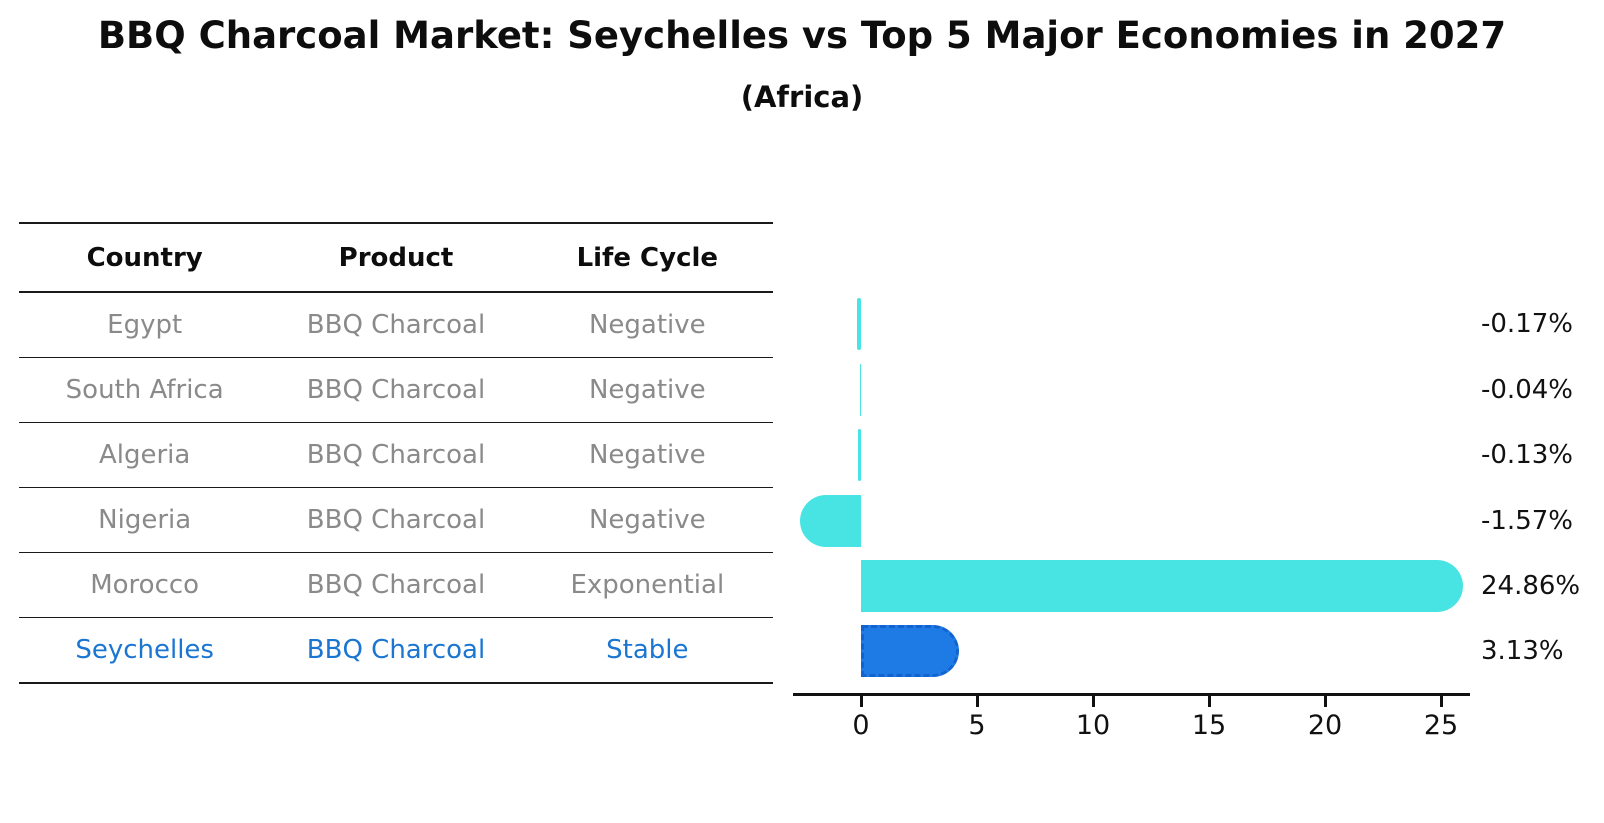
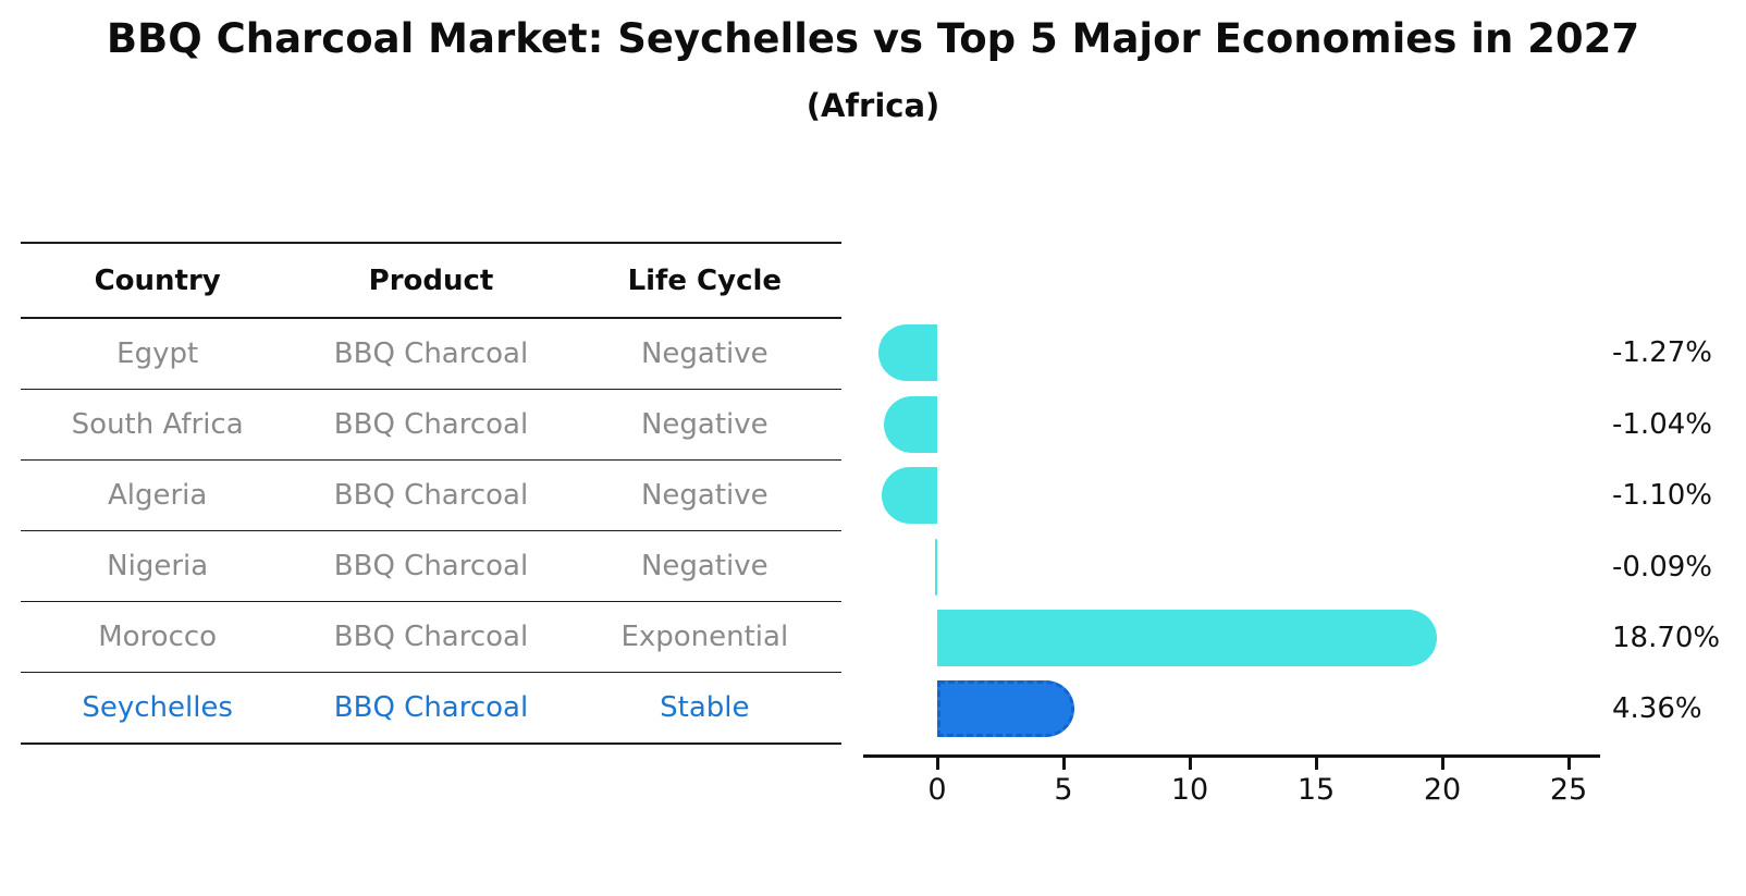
Egypt: -0.17% -> -1.27%
South Africa: -0.04% -> -1.04%
Algeria: -0.13% -> -1.10%
Nigeria: -1.57% -> -0.09%
Morocco: 24.86% -> 18.70%
Seychelles: 3.13% -> 4.36%
